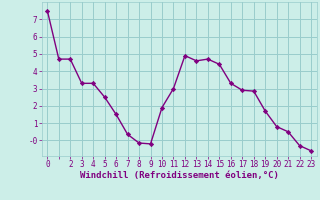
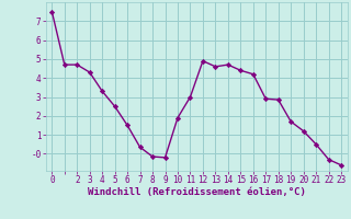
3: 3.3 -> 4.3
16: 3.3 -> 4.2
20: 0.8 -> 1.2
